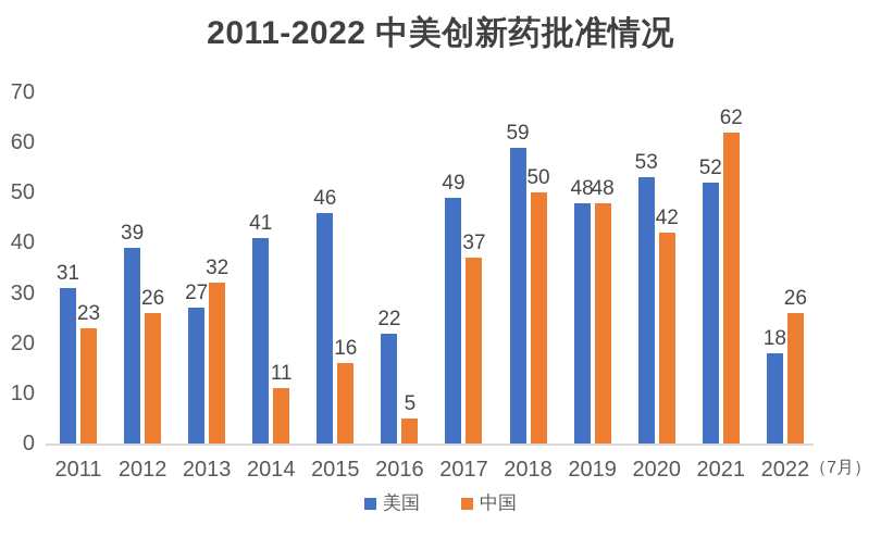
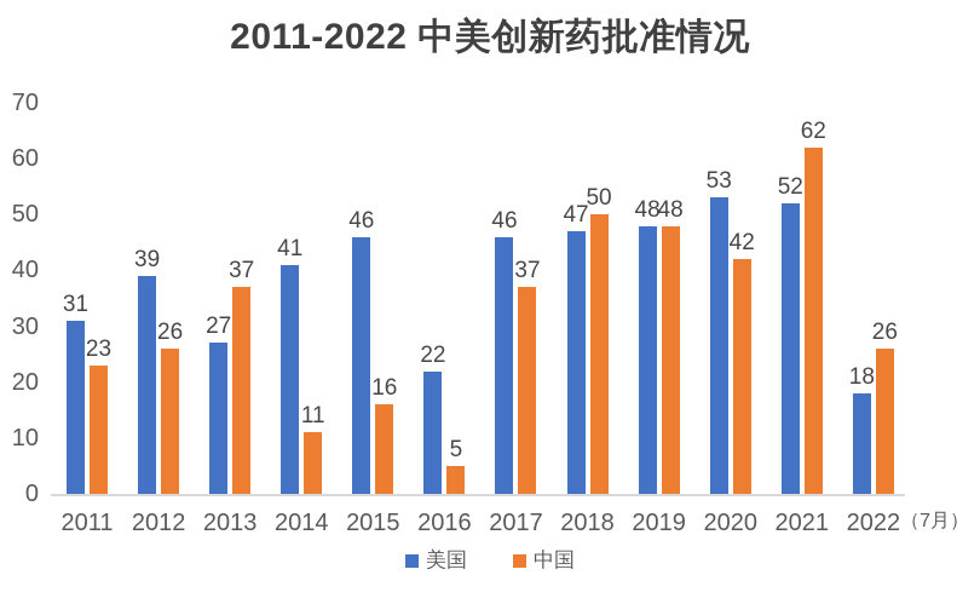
中国/2013: 32 -> 37
美国/2017: 49 -> 46
美国/2018: 59 -> 47
